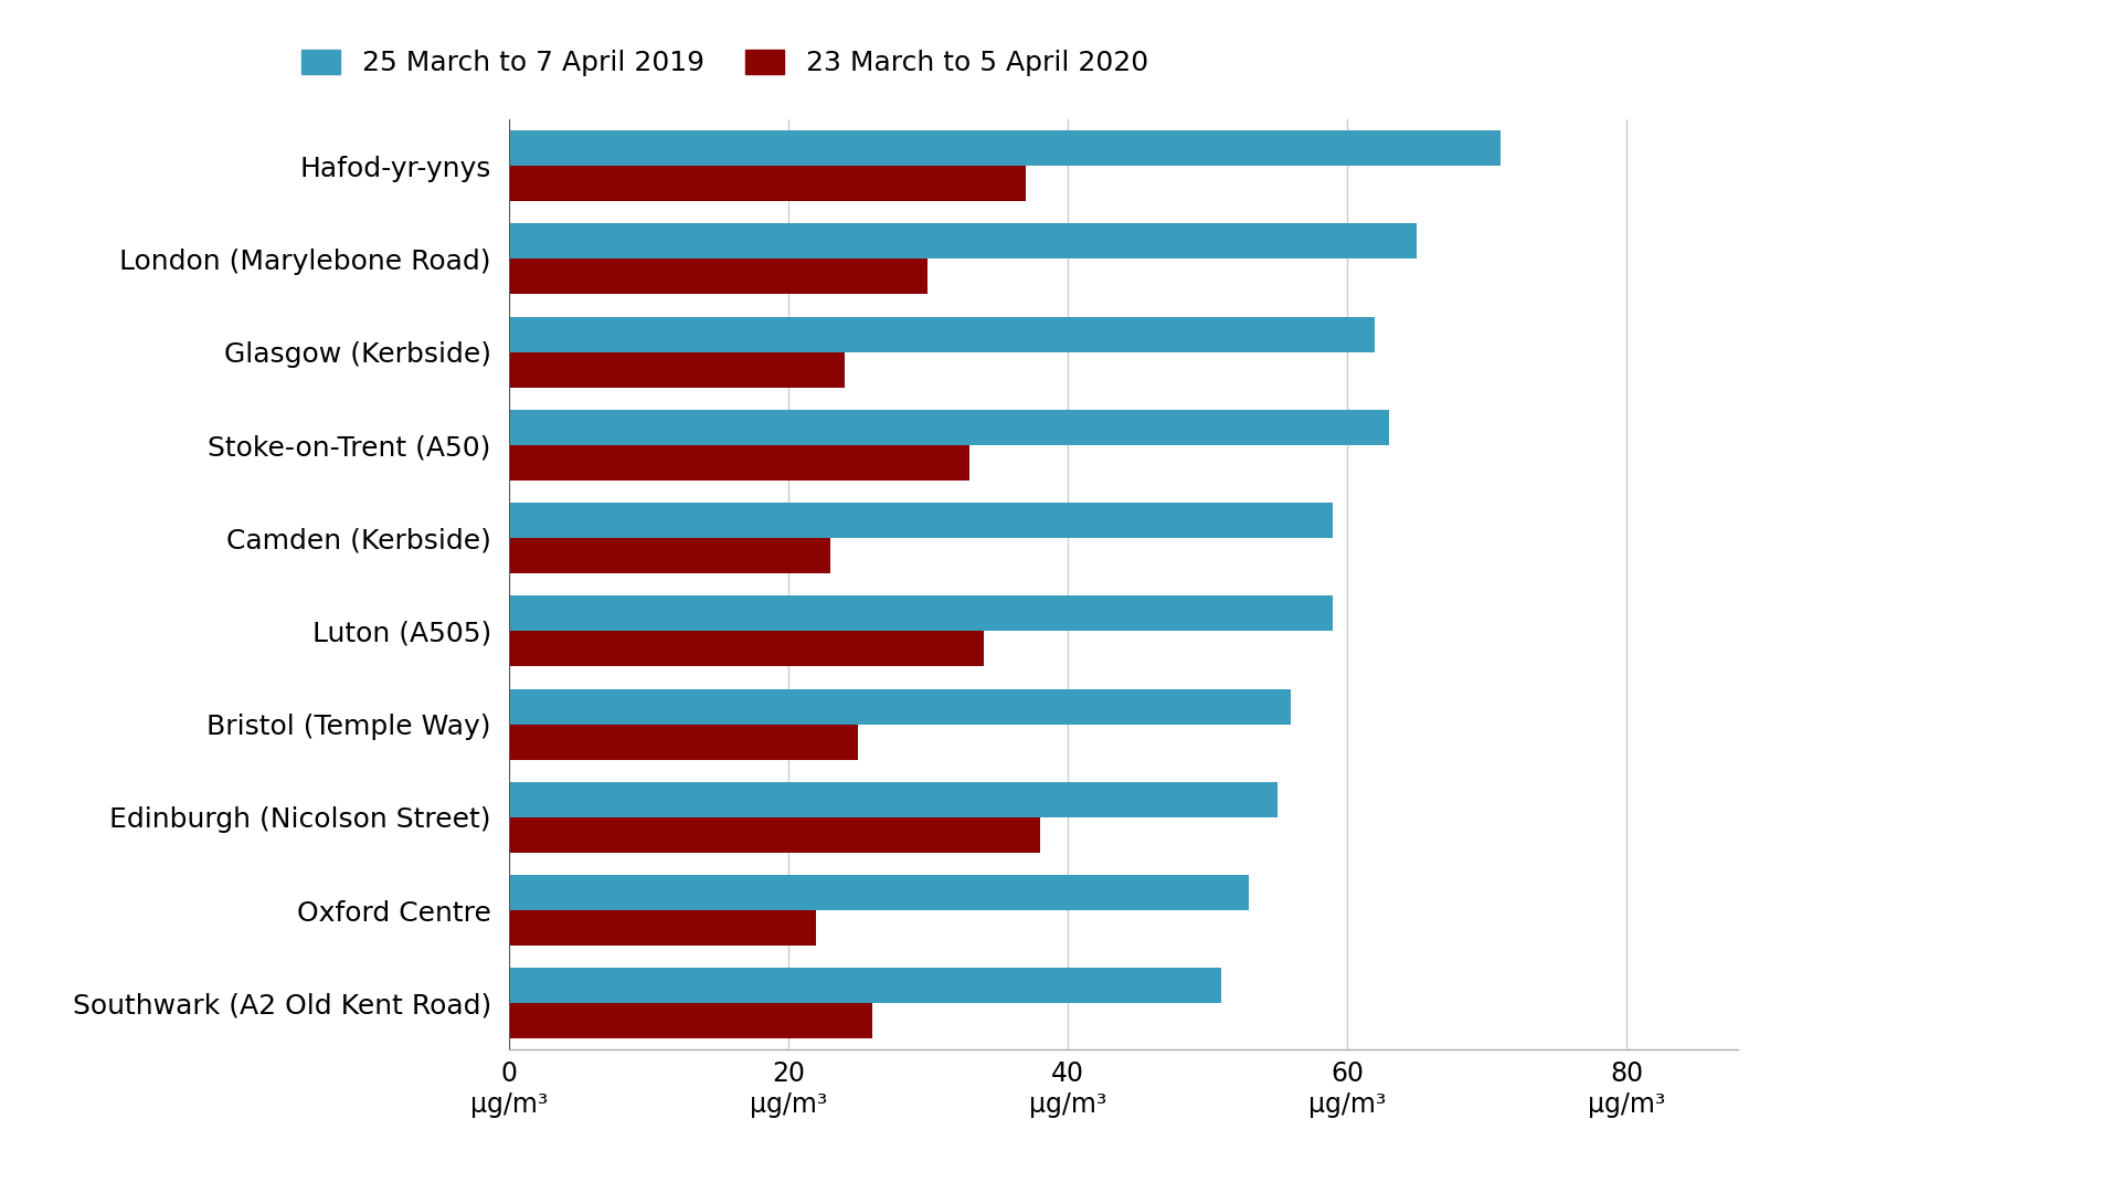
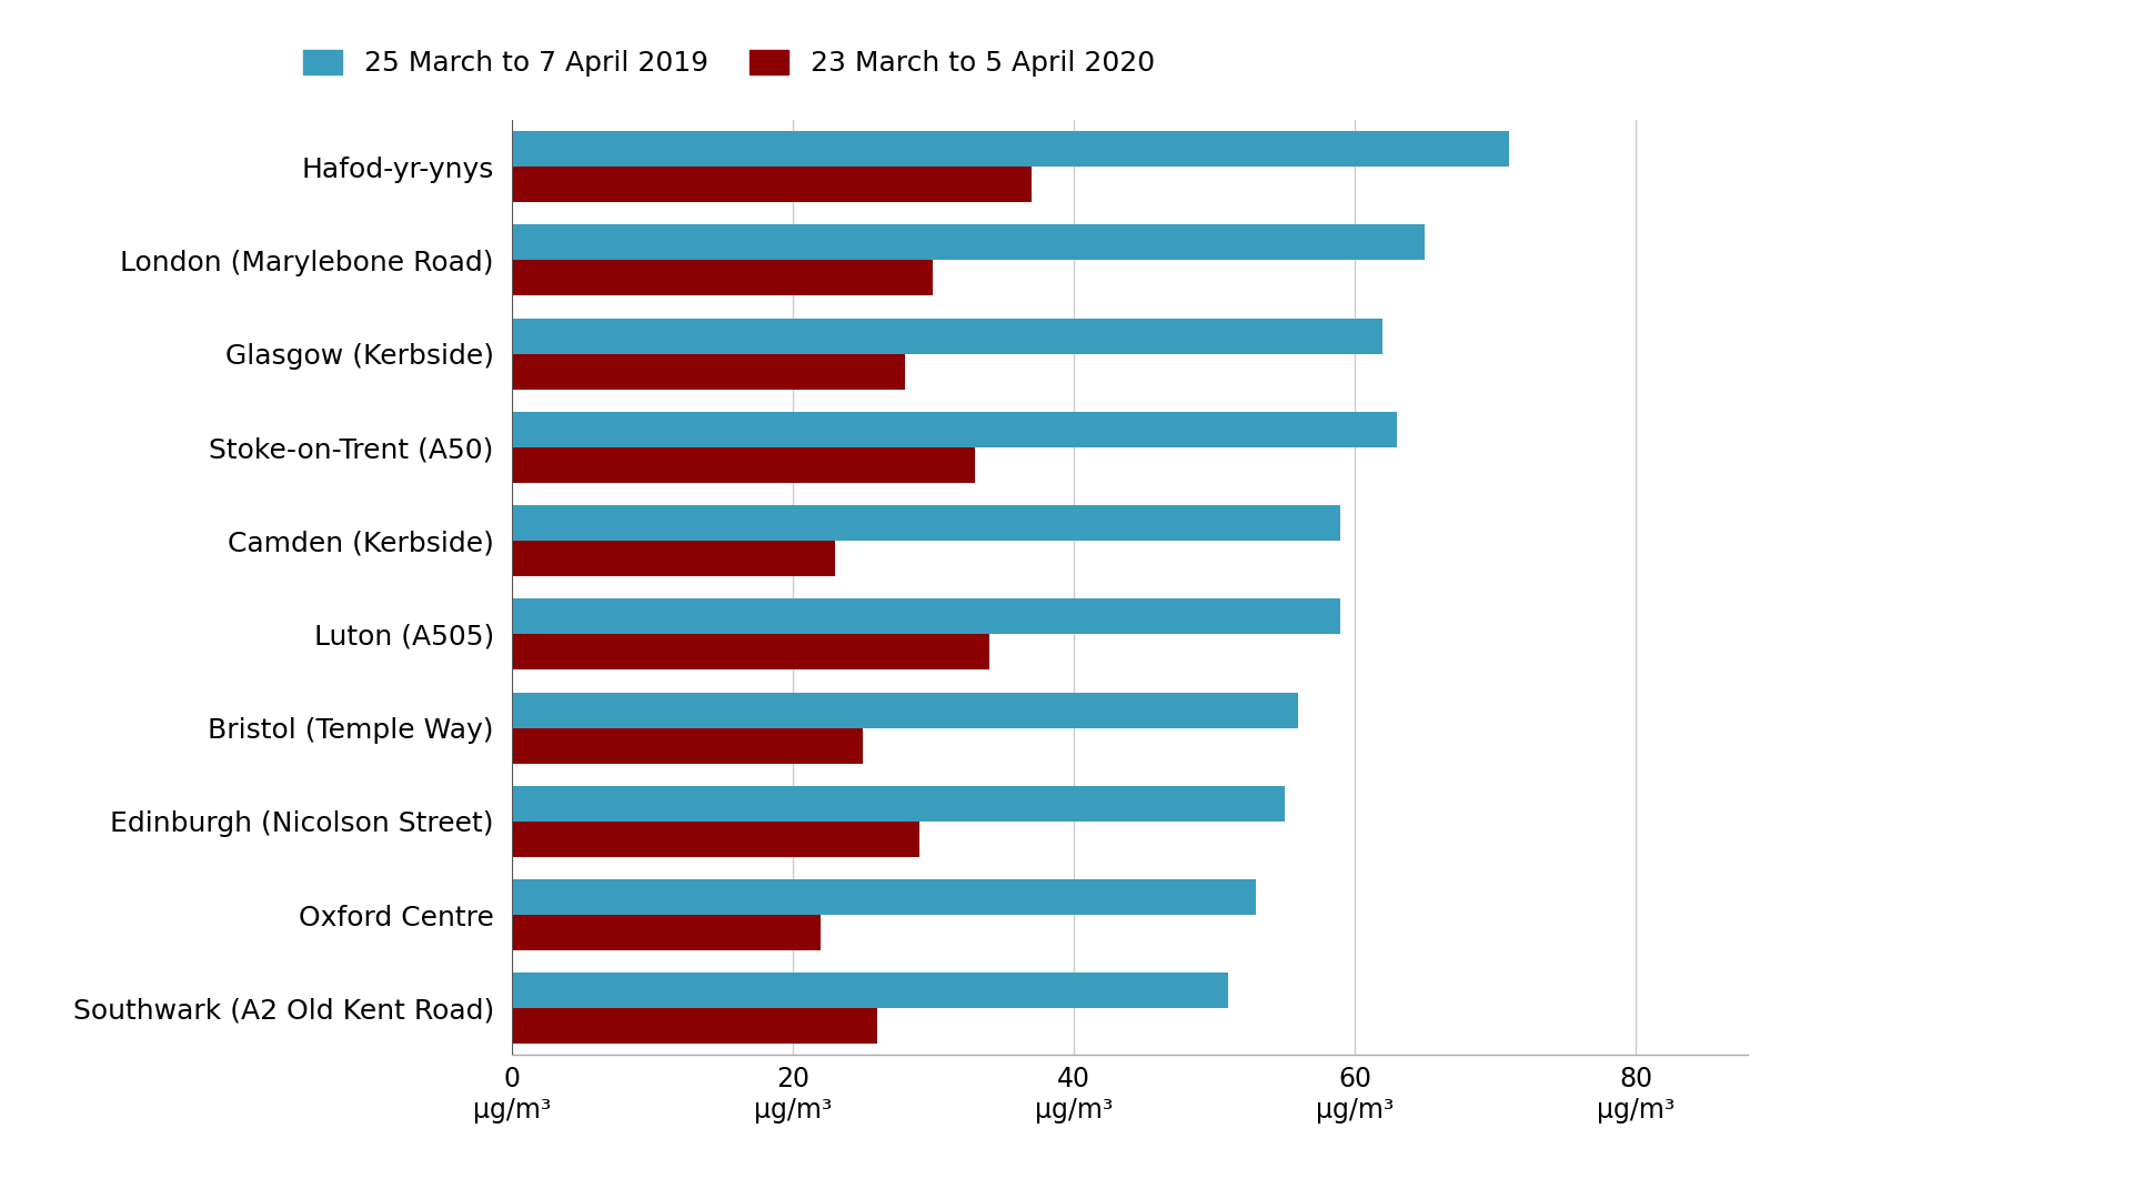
23 March to 5 April 2020/Glasgow (Kerbside): 24
μg/m³ -> 28
μg/m³
23 March to 5 April 2020/Edinburgh (Nicolson Street): 38
μg/m³ -> 29
μg/m³
